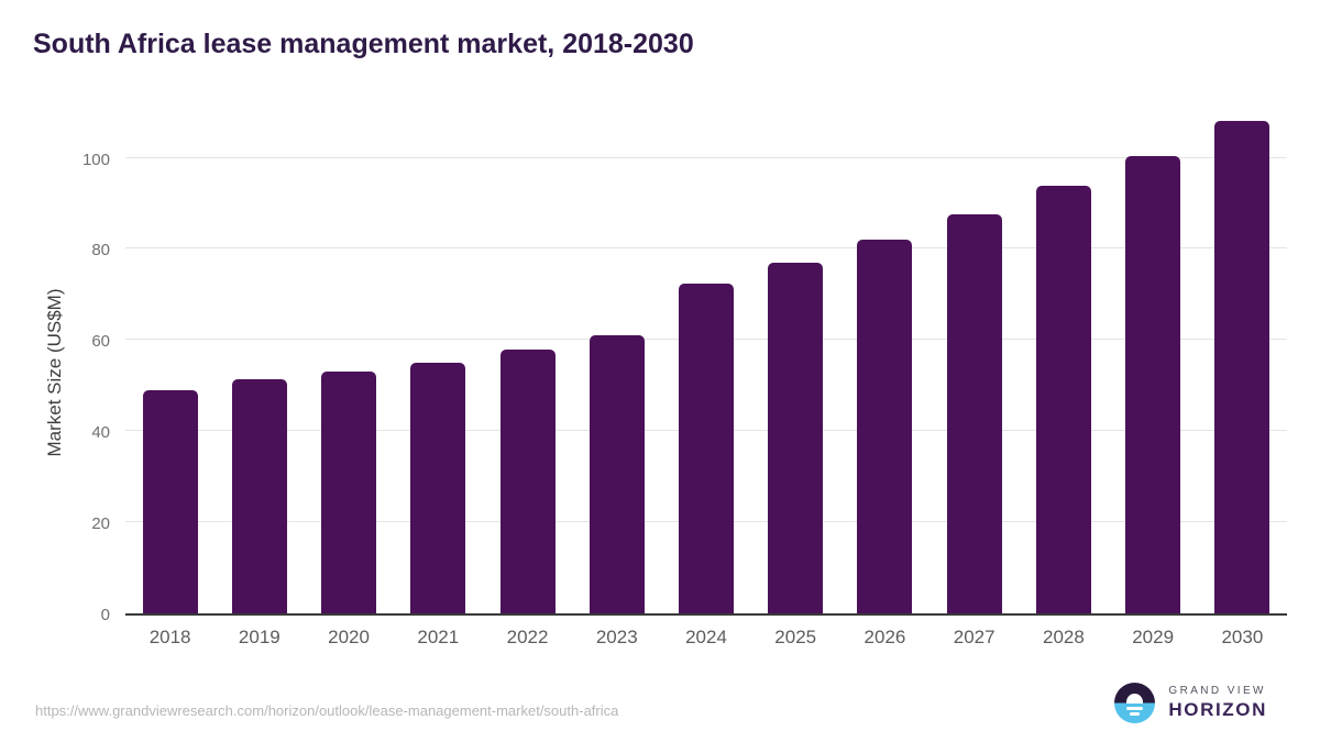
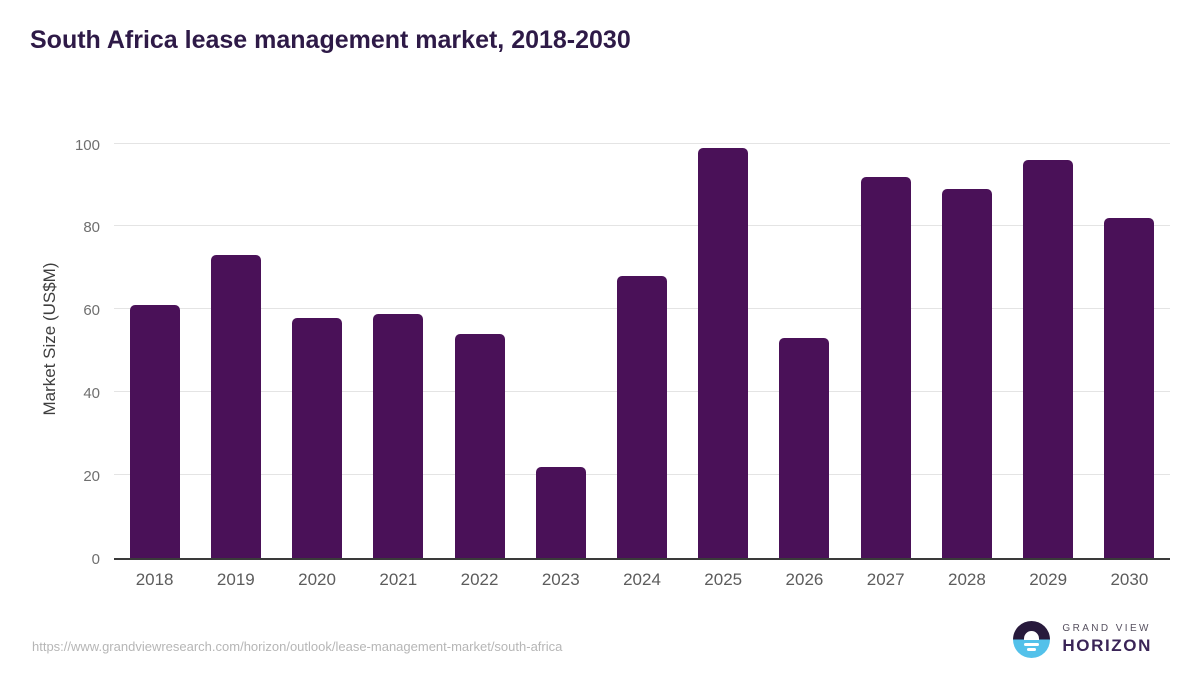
2018: 49 -> 61
2019: 52 -> 73
2020: 53 -> 58
2021: 55 -> 59
2022: 58 -> 54
2023: 61 -> 22
2024: 72 -> 68
2025: 77 -> 99
2026: 82 -> 53
2027: 88 -> 92
2028: 94 -> 89
2029: 100 -> 96
2030: 108 -> 82
